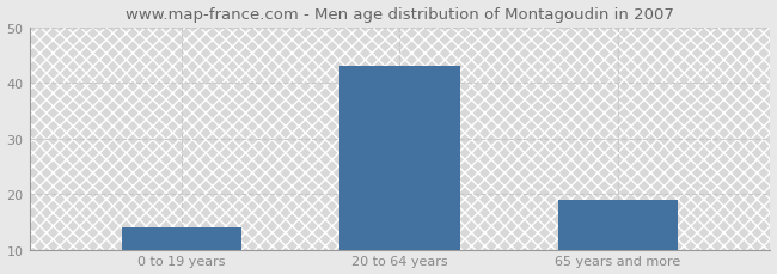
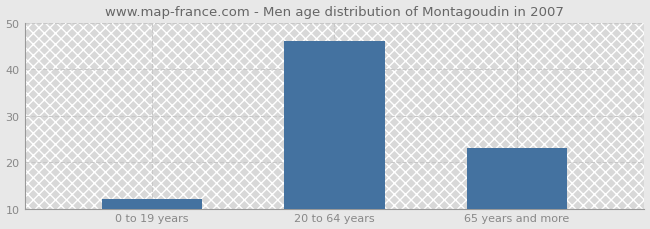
0 to 19 years: 14 -> 12
20 to 64 years: 43 -> 46
65 years and more: 19 -> 23
